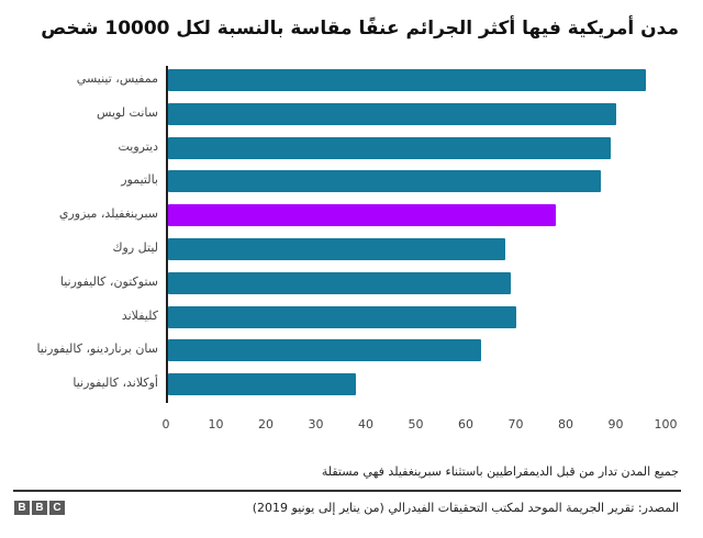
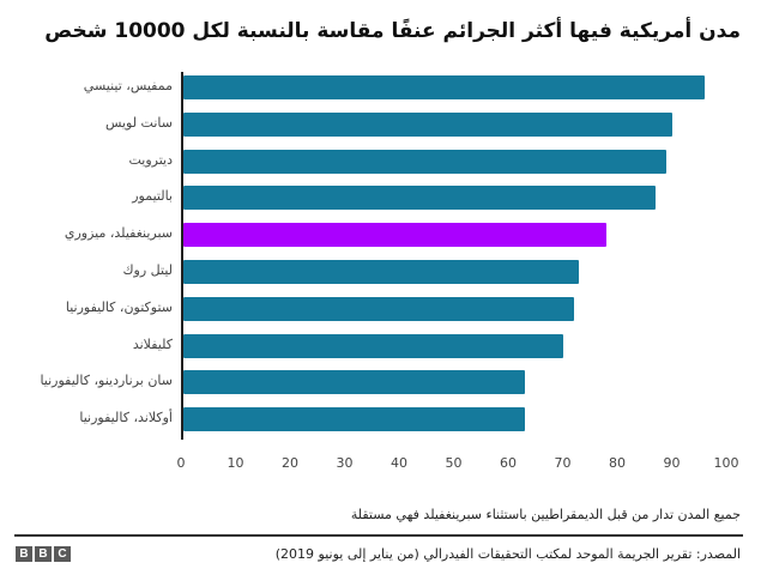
ليتل روك: 68 -> 73
ستوكتون، كاليفورنيا: 69 -> 72
أوكلاند، كاليفورنيا: 38 -> 63
